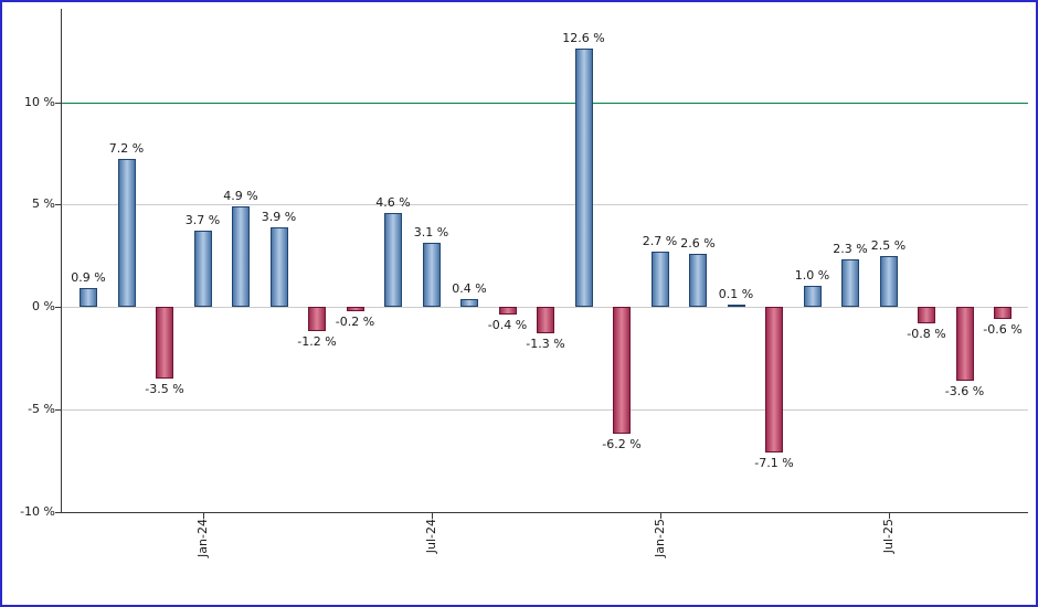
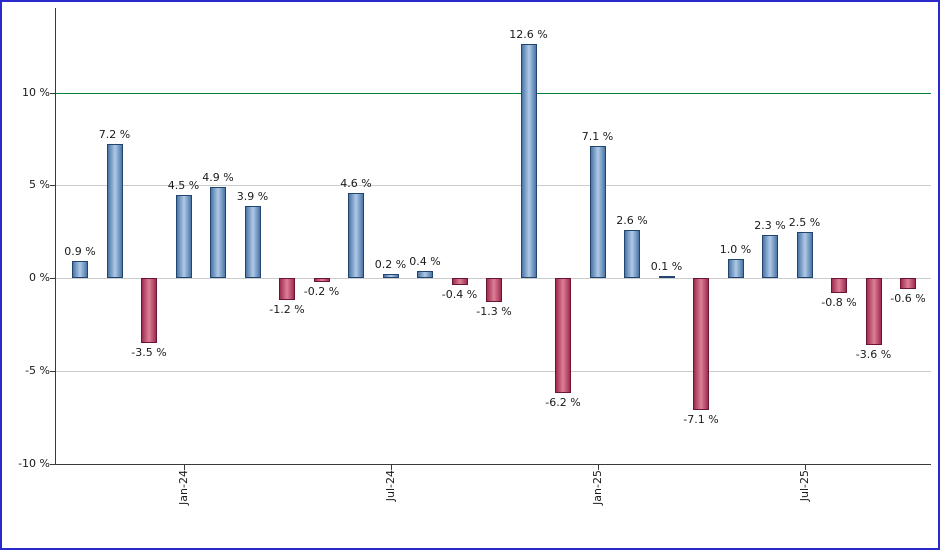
Jan-24: 3.7 -> 4.5
Jul-24: 3.1 -> 0.2
Jan-25: 2.7 -> 7.1
